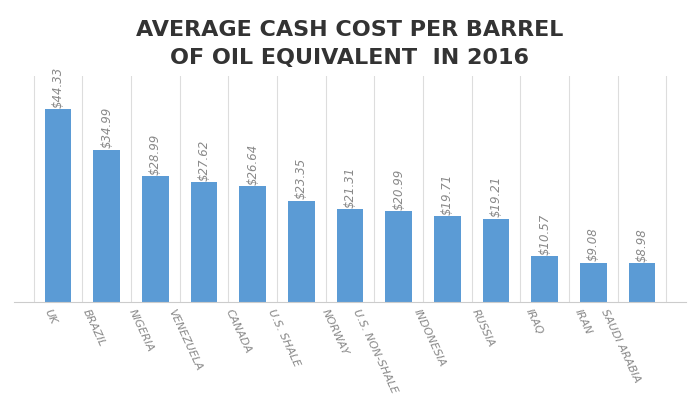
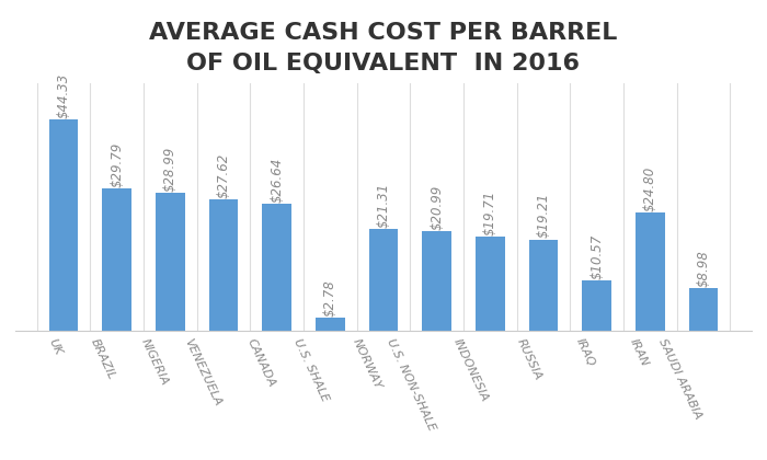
BRAZIL: $34.99 -> $29.79
U.S. SHALE: $23.35 -> $2.78
IRAN: $9.08 -> $24.80
